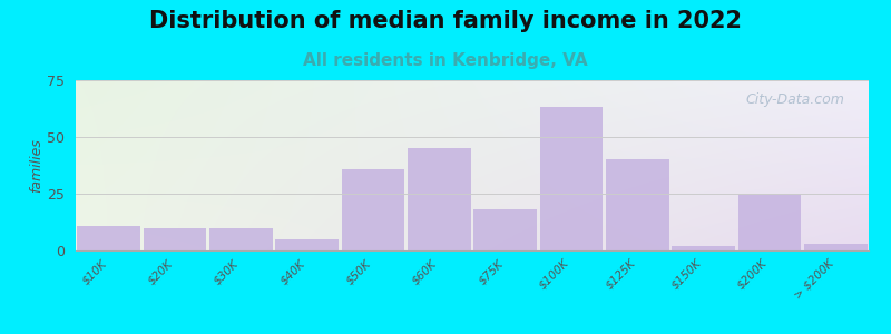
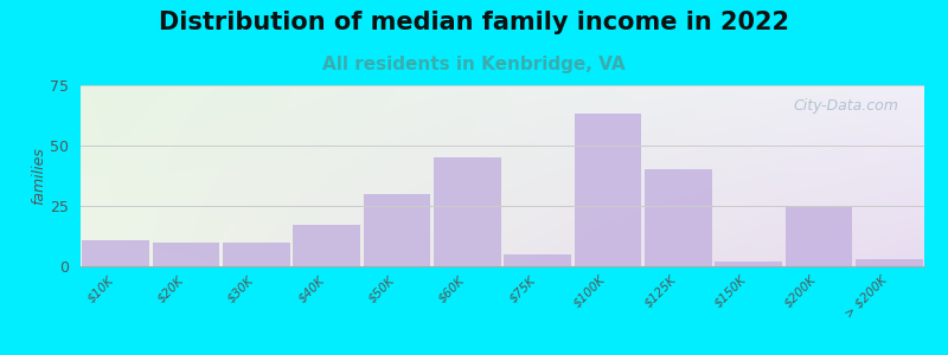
$40K: 5 -> 17
$50K: 36 -> 30
$75K: 18 -> 5
